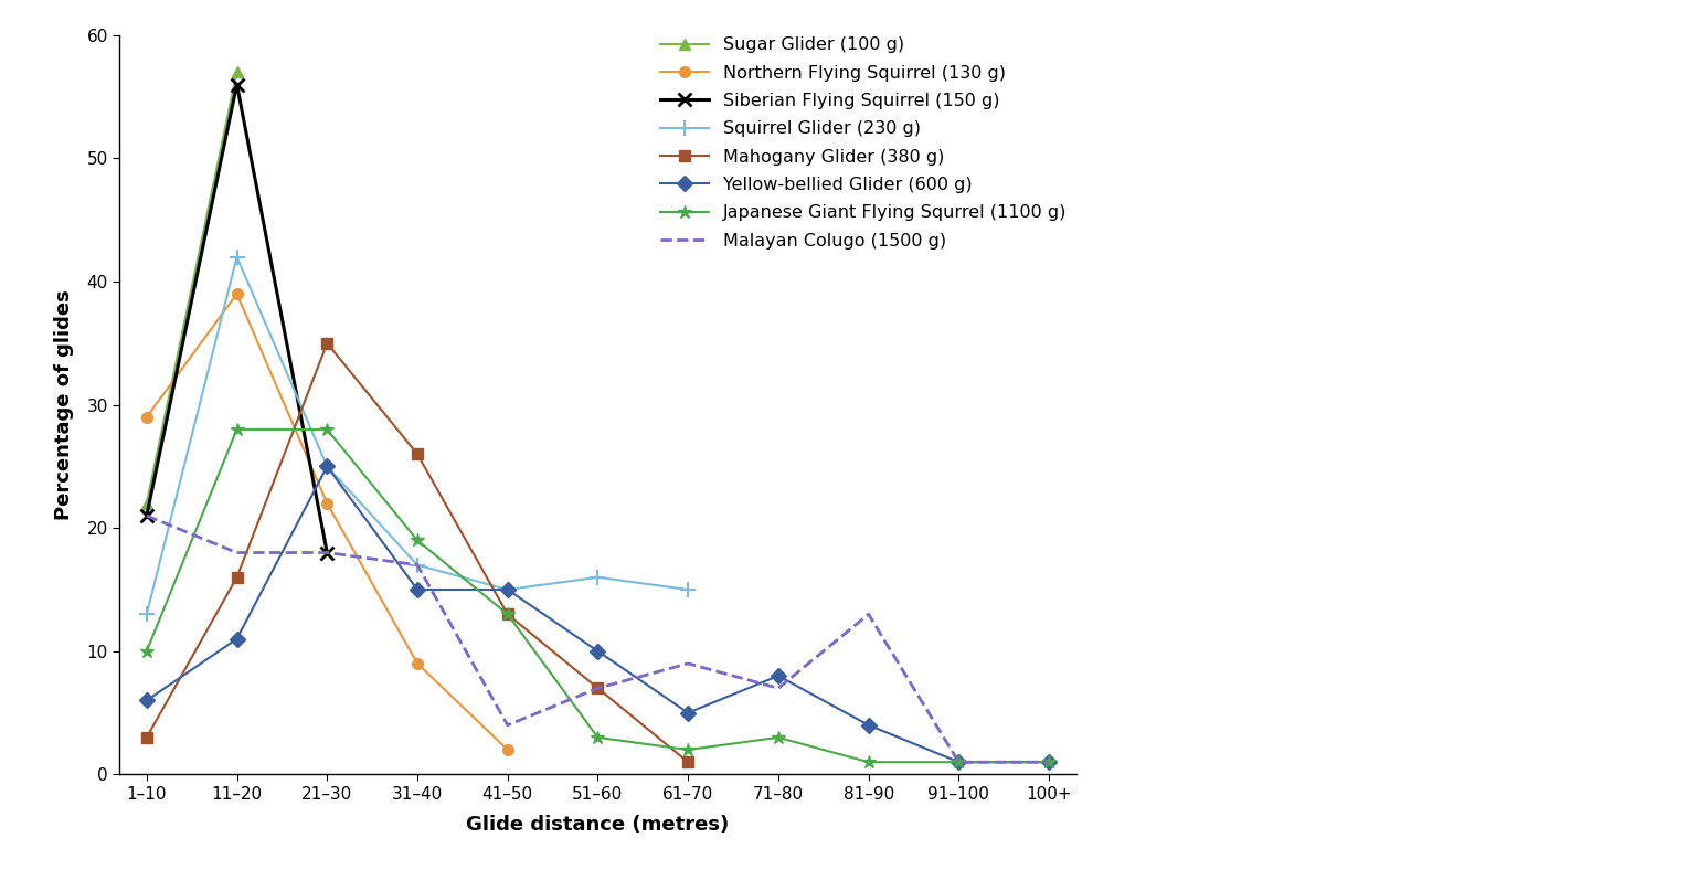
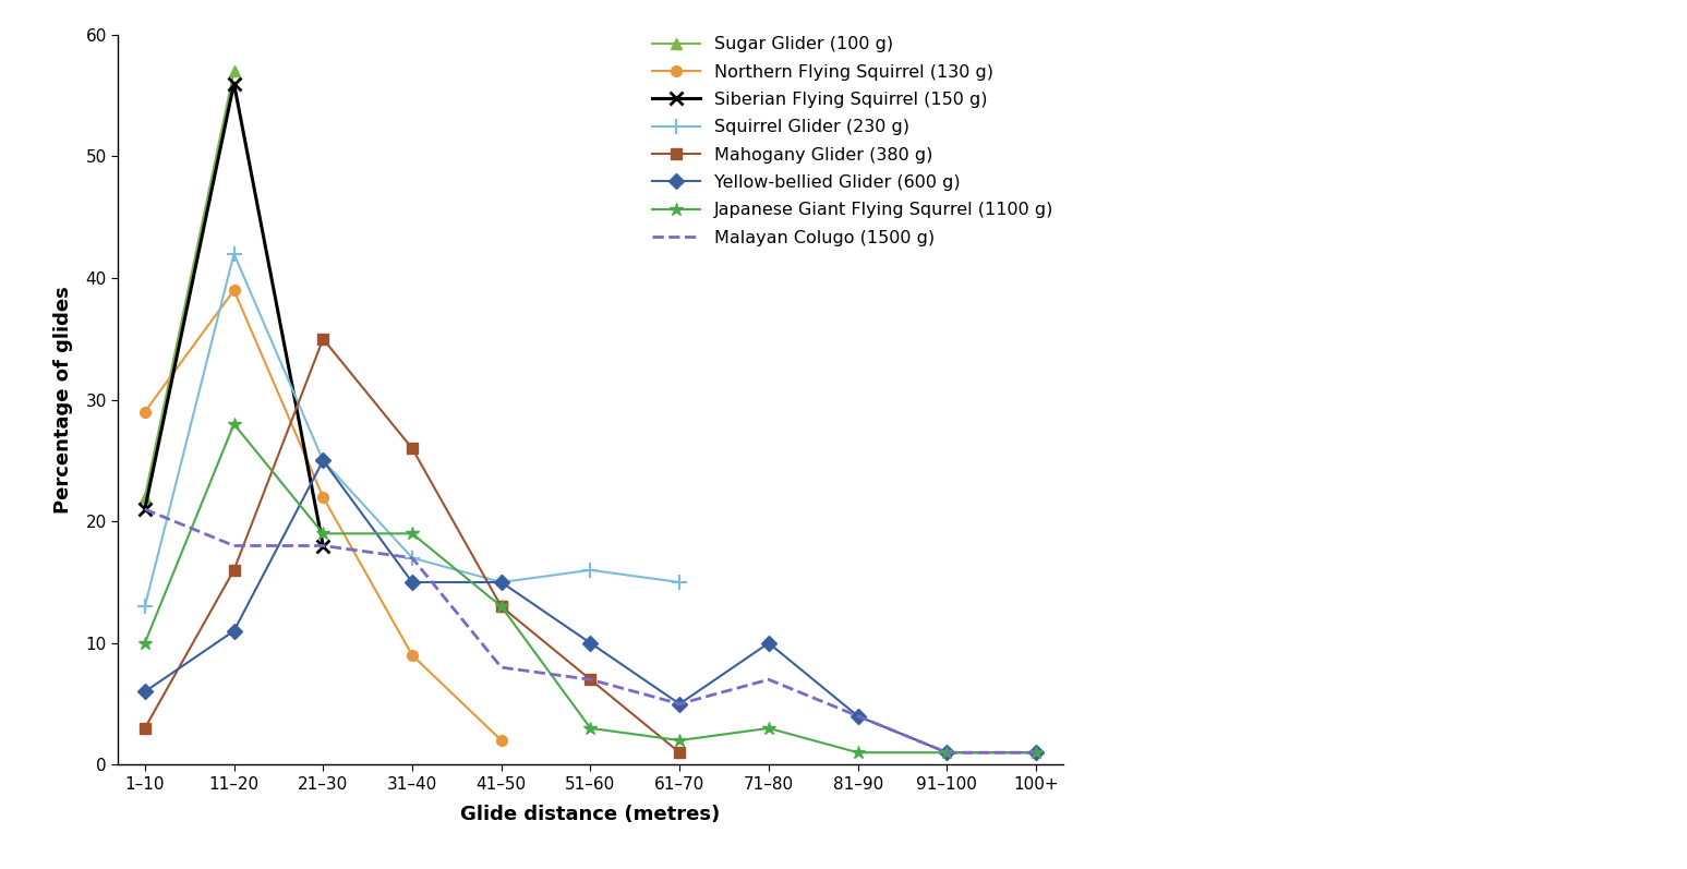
Japanese Giant Flying Squrrel (1100 g)/21–30: 28 -> 19
Malayan Colugo (1500 g)/41–50: 4 -> 8
Malayan Colugo (1500 g)/61–70: 9 -> 5
Yellow-bellied Glider (600 g)/71–80: 8 -> 10
Malayan Colugo (1500 g)/81–90: 13 -> 4
